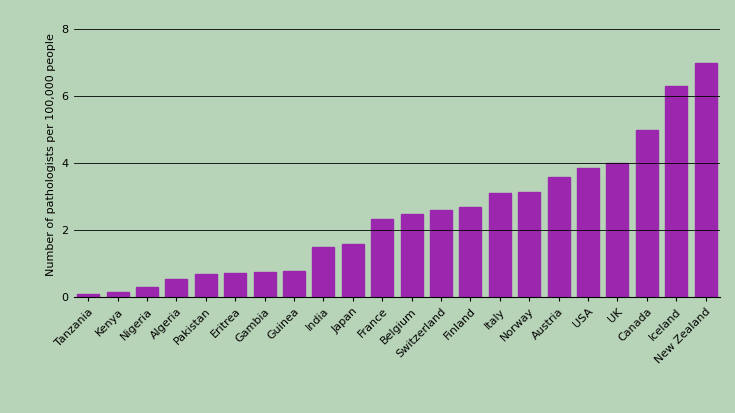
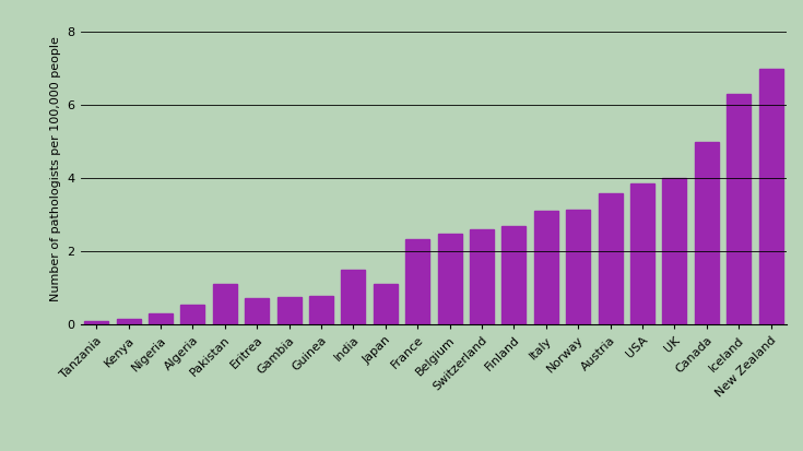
Pakistan: 0.70 -> 1.10
Japan: 1.60 -> 1.10
